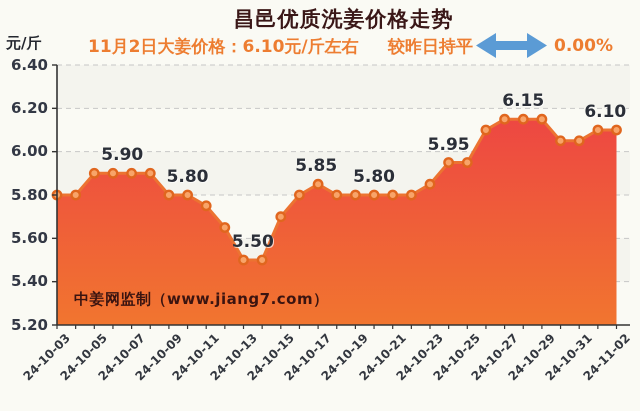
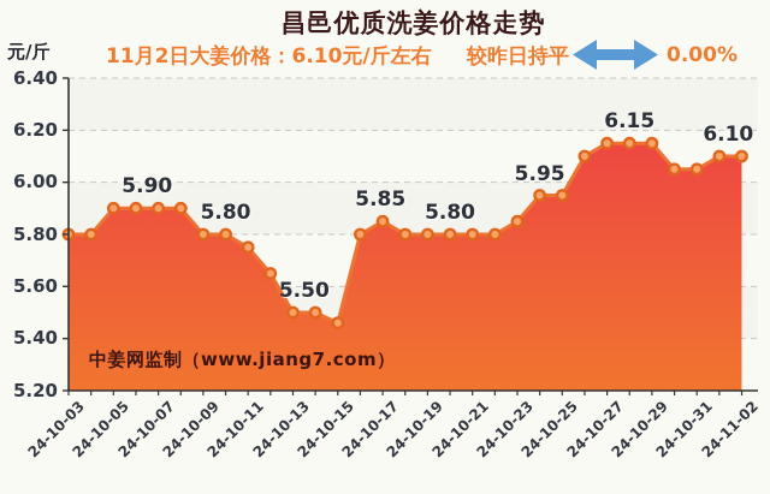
24-10-15: 5.70 -> 5.46
